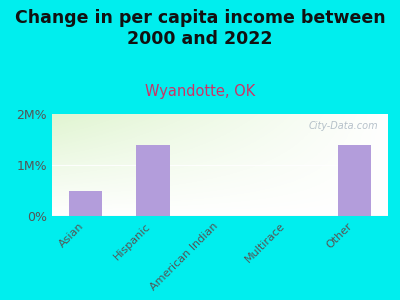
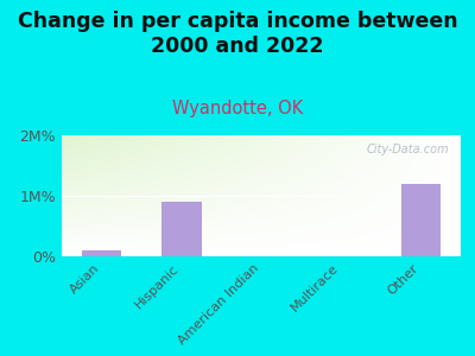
Asian: 0.5M% -> 0.1M%
Hispanic: 1.4M% -> 0.9M%
Other: 1.4M% -> 1.2M%
